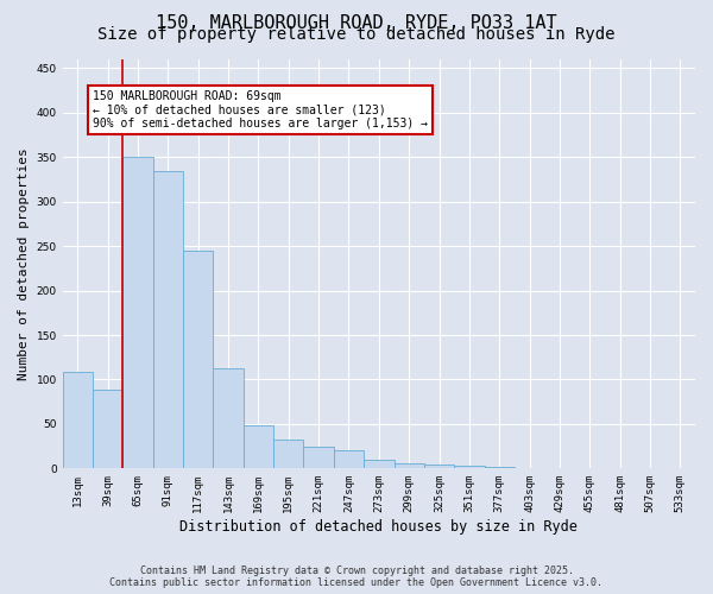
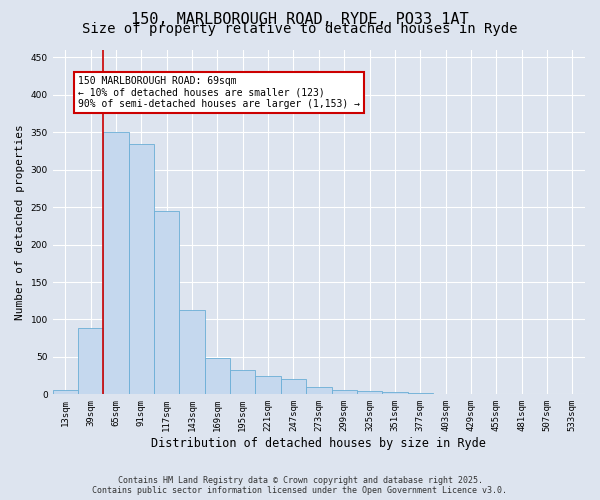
13sqm: 108 -> 6
